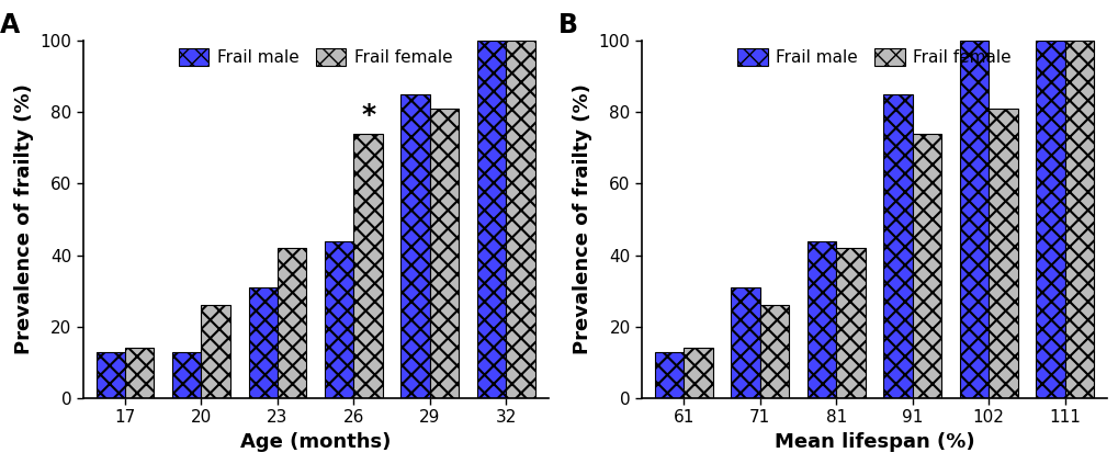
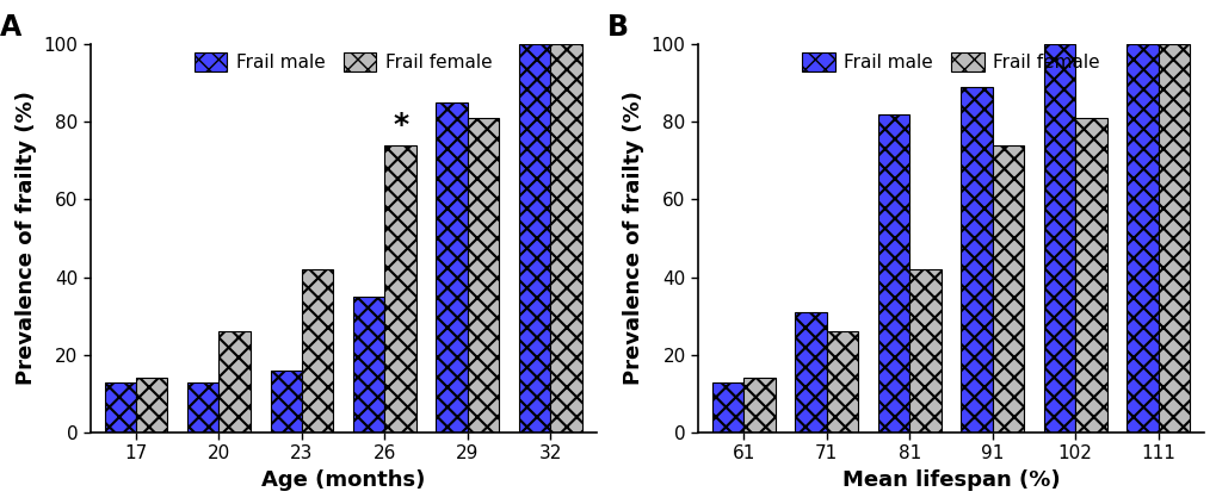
Frail male/23: 31 -> 16
Frail male/26: 44 -> 35
Frail male/81: 44 -> 82
Frail male/91: 85 -> 89
